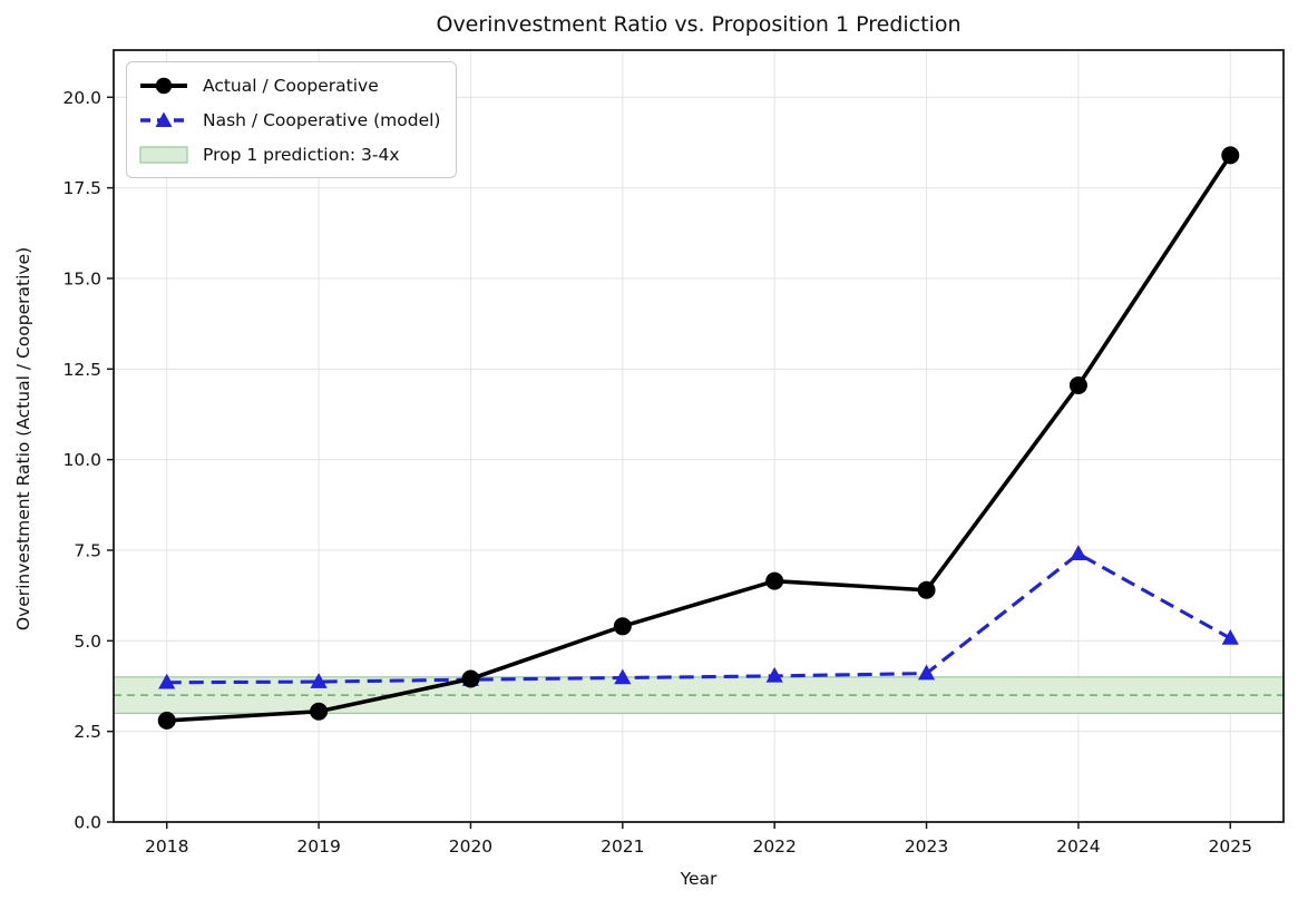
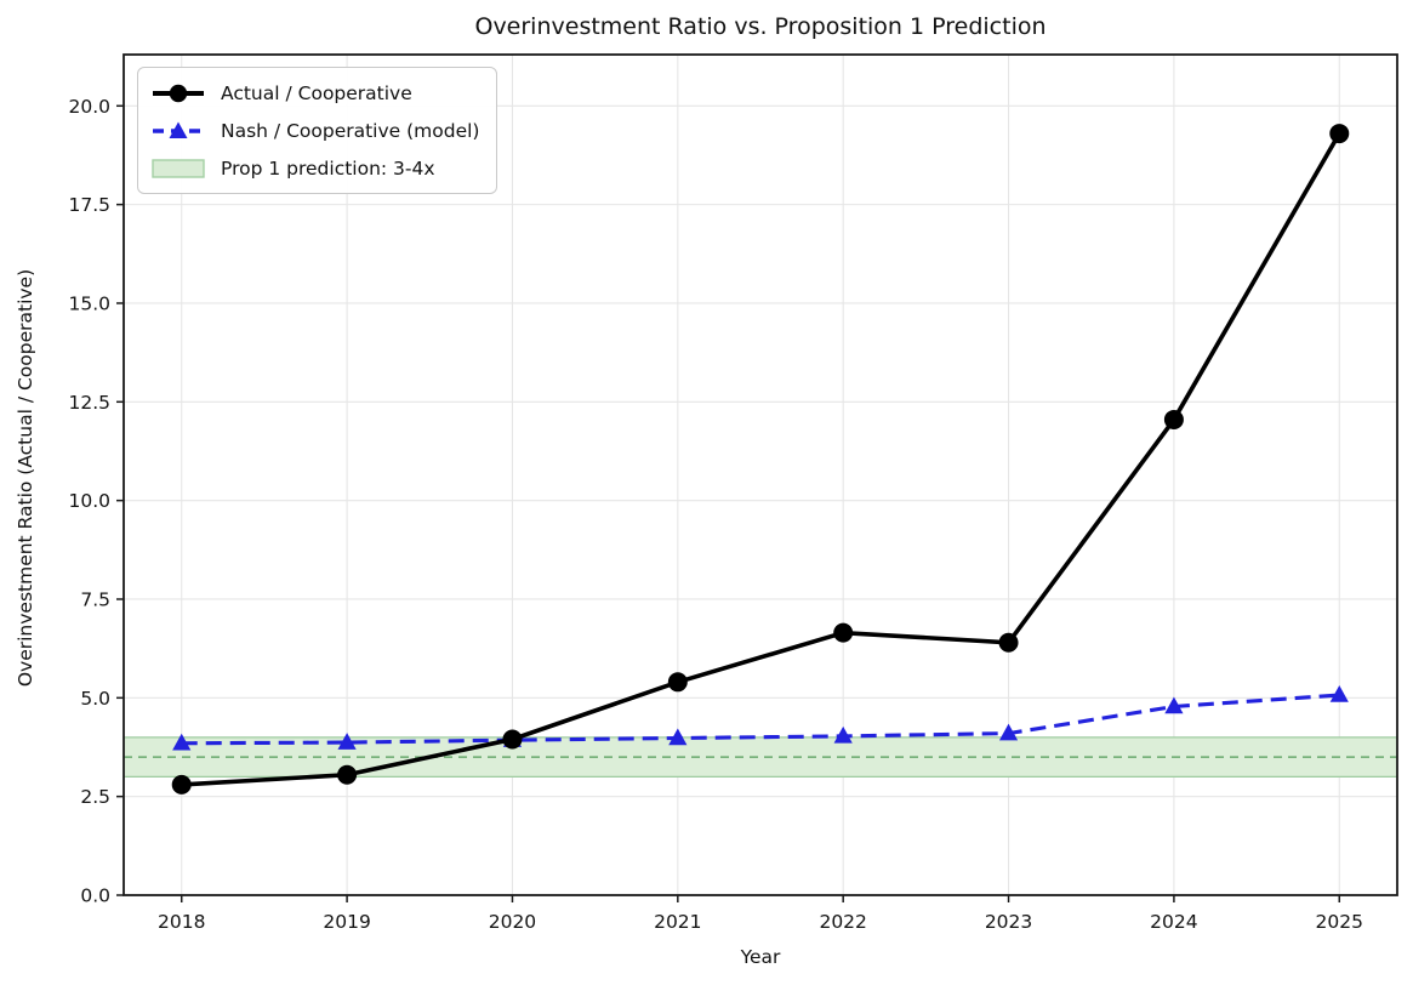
Nash / Cooperative (model)/2024: 7.4 -> 4.8
Actual / Cooperative/2025: 18.4 -> 19.3
